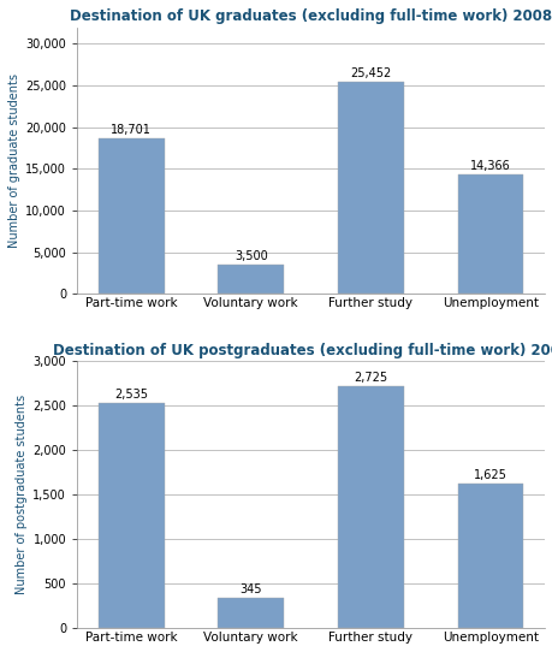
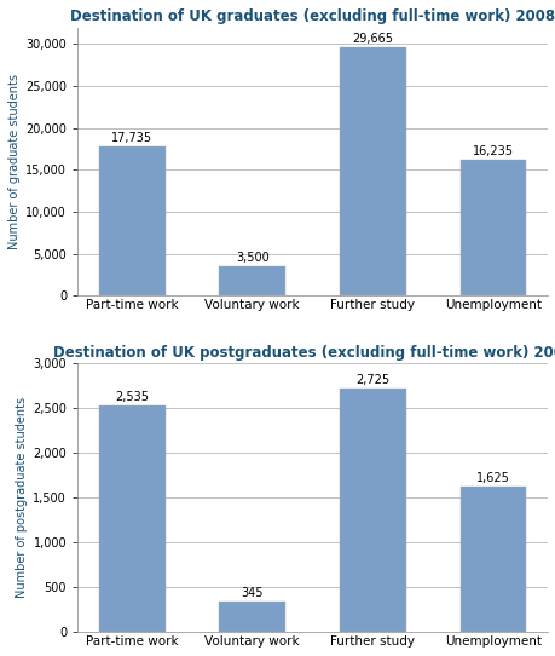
Destination of UK graduates (excluding full-time work) 2008/Part-time work: 18,701 -> 17,735
Destination of UK graduates (excluding full-time work) 2008/Further study: 25,452 -> 29,665
Destination of UK graduates (excluding full-time work) 2008/Unemployment: 14,366 -> 16,235
